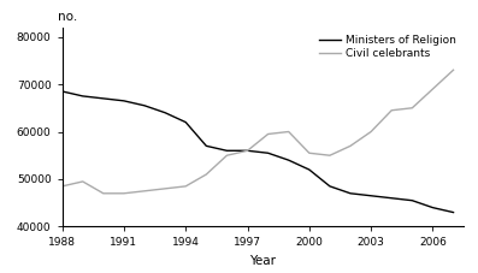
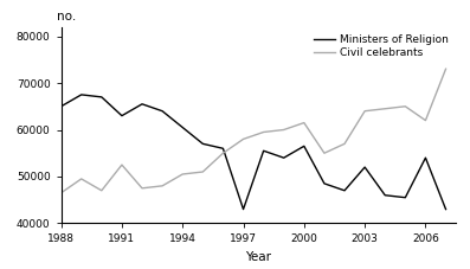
Ministers of Religion/1988: 68500 -> 65000
Civil celebrants/1988: 48500 -> 46500
Ministers of Religion/1991: 66500 -> 63000
Civil celebrants/1991: 47000 -> 52500
Ministers of Religion/1994: 62000 -> 60500
Civil celebrants/1994: 48500 -> 50500
Ministers of Religion/1997: 56000 -> 43000
Civil celebrants/1997: 56000 -> 58000
Ministers of Religion/2000: 52000 -> 56500
Civil celebrants/2000: 55500 -> 61500
Ministers of Religion/2003: 46500 -> 52000
Civil celebrants/2003: 60000 -> 64000
Ministers of Religion/2006: 44000 -> 54000
Civil celebrants/2006: 69000 -> 62000
